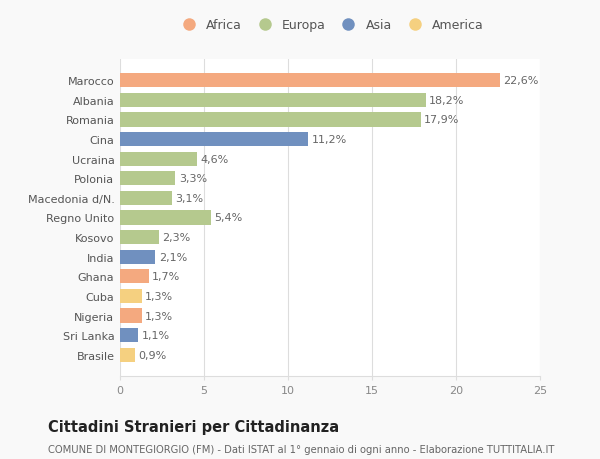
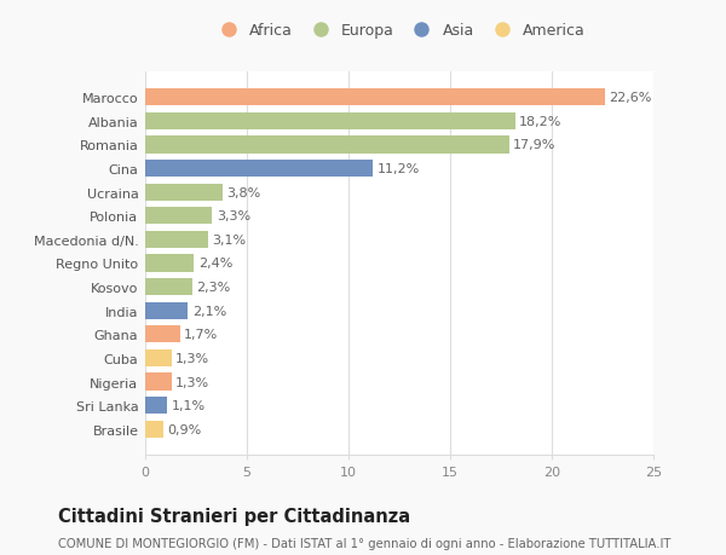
Ucraina: 4,6% -> 3,8%
Regno Unito: 5,4% -> 2,4%
